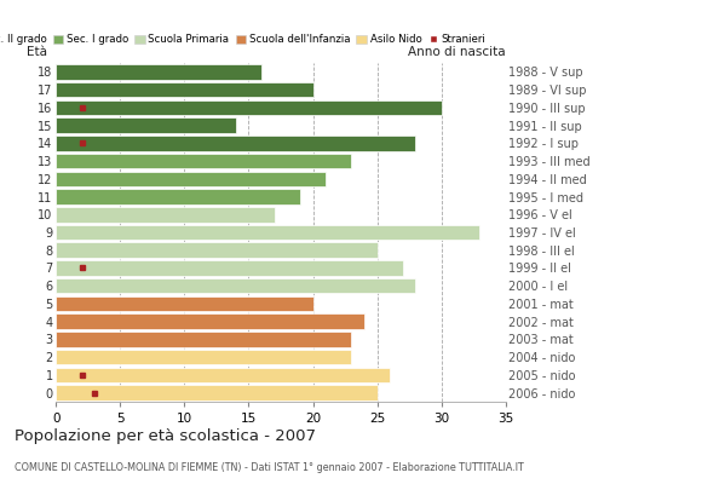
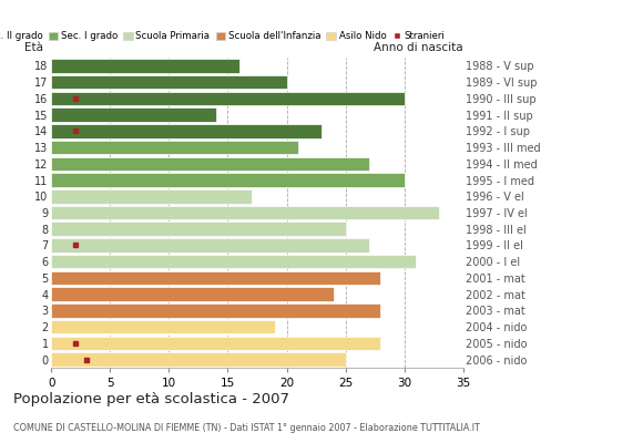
14: 28 -> 23
13: 23 -> 21
12: 21 -> 27
11: 19 -> 30
6: 28 -> 31
5: 20 -> 28
3: 23 -> 28
2: 23 -> 19
1: 26 -> 28
